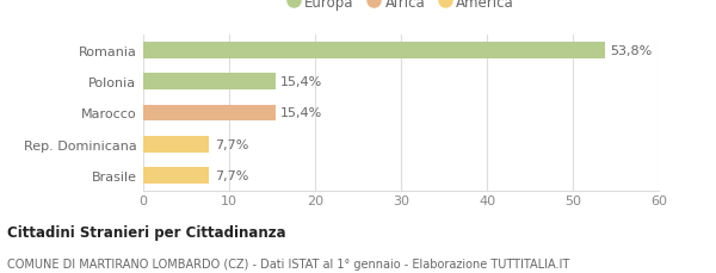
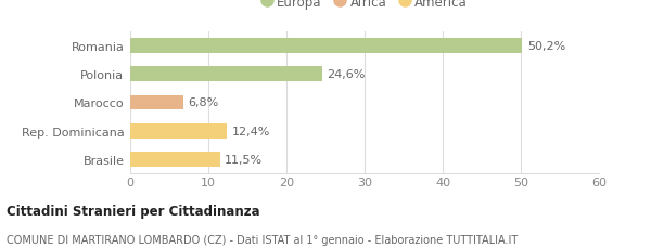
Romania: 53,8% -> 50,2%
Polonia: 15,4% -> 24,6%
Marocco: 15,4% -> 6,8%
Rep. Dominicana: 7,7% -> 12,4%
Brasile: 7,7% -> 11,5%
